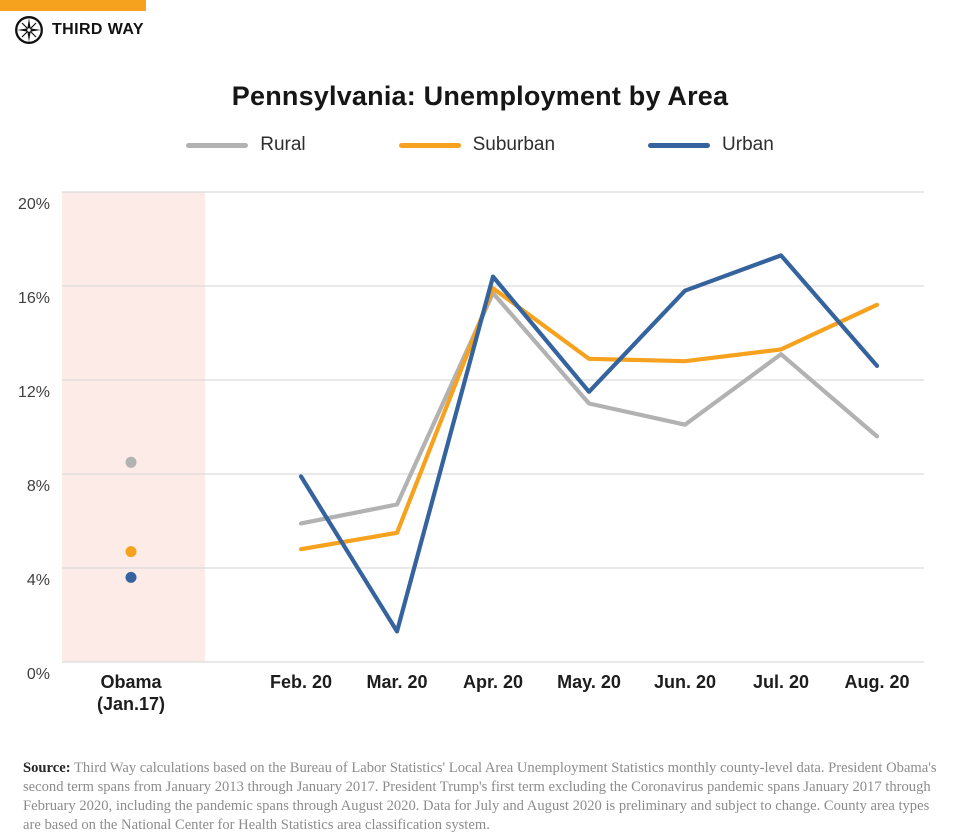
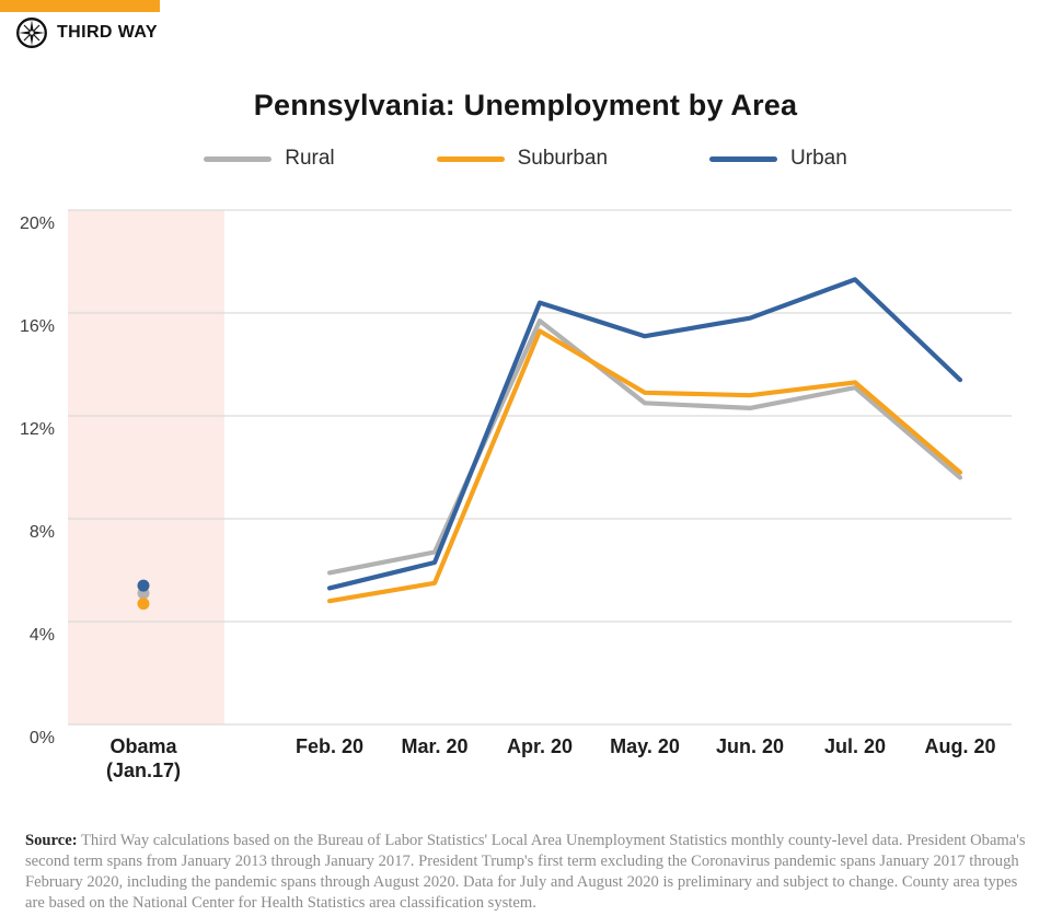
Rural/Obama (Jan.17): 8.5% -> 5.1%
Urban/Obama (Jan.17): 3.6% -> 5.4%
Urban/Feb. 20: 7.9% -> 5.3%
Urban/Mar. 20: 1.3% -> 6.3%
Suburban/Apr. 20: 15.9% -> 15.3%
Rural/May. 20: 11.0% -> 12.5%
Urban/May. 20: 11.5% -> 15.1%
Rural/Jun. 20: 10.1% -> 12.3%
Suburban/Aug. 20: 15.2% -> 9.8%
Urban/Aug. 20: 12.6% -> 13.4%
